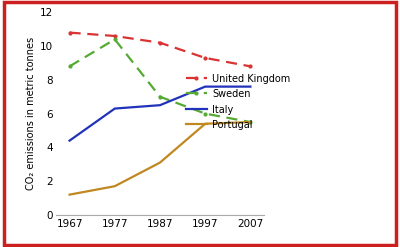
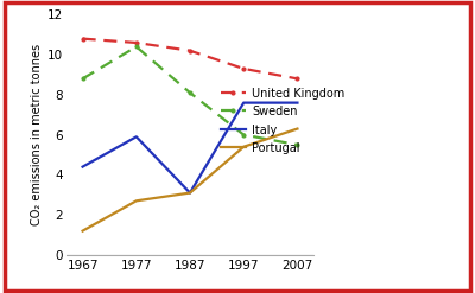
Italy/1977: 6.3 -> 5.9
Portugal/1977: 1.7 -> 2.7
Sweden/1987: 7.0 -> 8.1
Italy/1987: 6.5 -> 3.1
Portugal/2007: 5.5 -> 6.3
